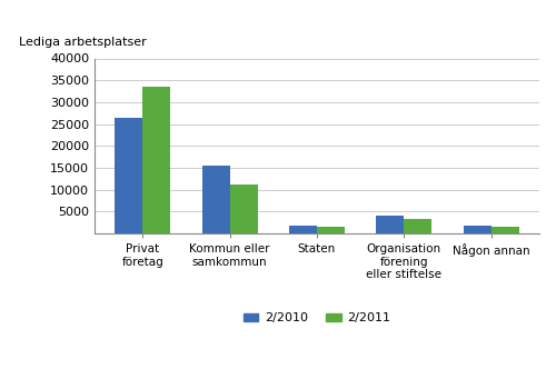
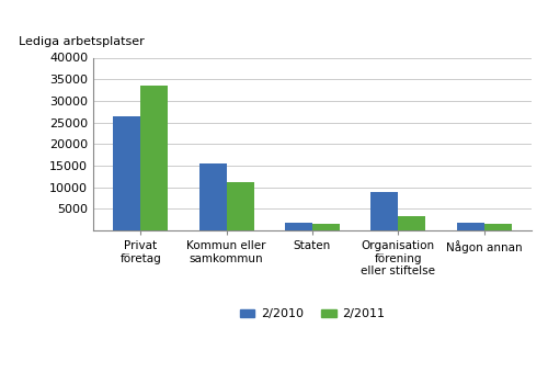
2/2010/Organisation förening eller stiftelse: 4100 -> 9000
